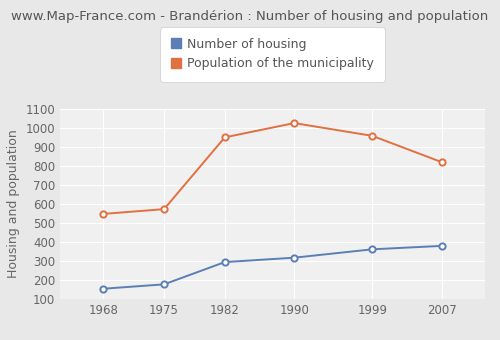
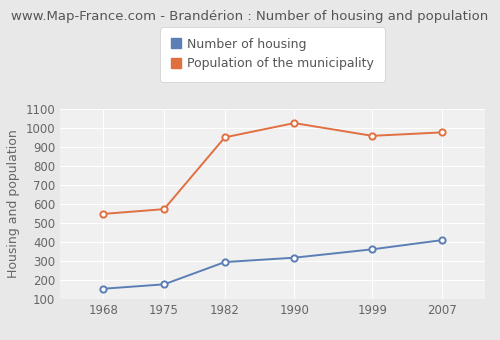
Number of housing/2007: 380 -> 410
Population of the municipality/2007: 820 -> 980
